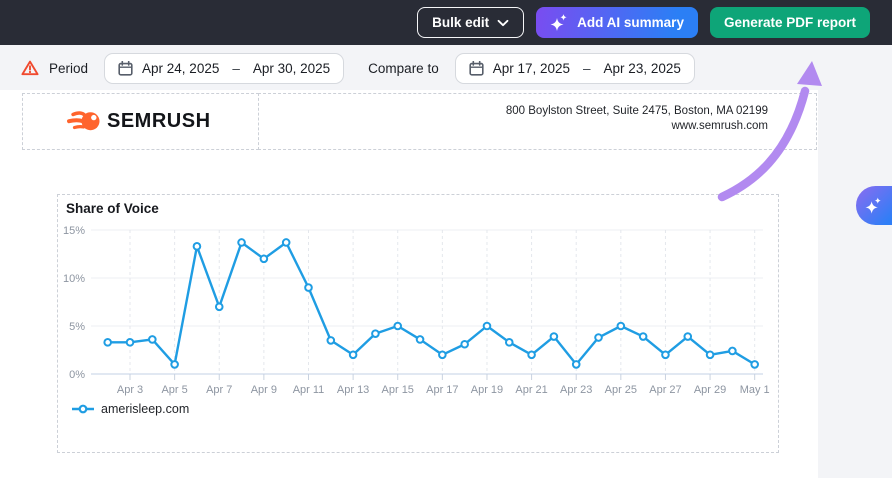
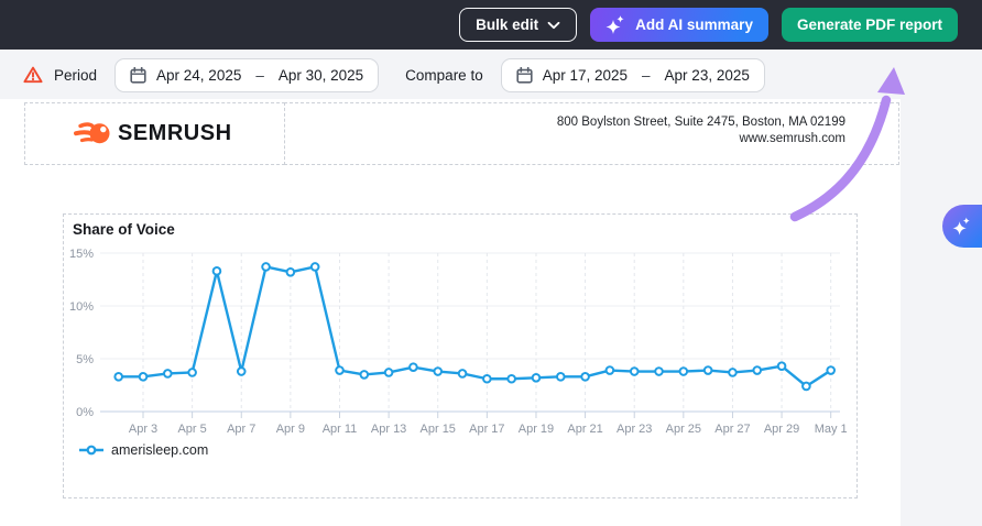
Apr 5: 1% -> 4%
Apr 7: 7% -> 4%
Apr 9: 12% -> 13%
Apr 11: 9% -> 4%
Apr 13: 2% -> 4%
Apr 15: 5% -> 4%
Apr 17: 2% -> 3%
Apr 19: 5% -> 3%
Apr 21: 2% -> 3%
Apr 23: 1% -> 4%
Apr 25: 5% -> 4%
Apr 27: 2% -> 4%
Apr 29: 2% -> 4%
May 1: 1% -> 4%
